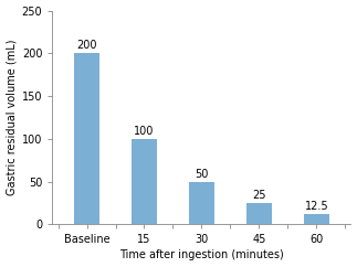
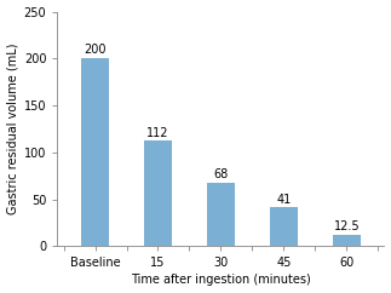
15: 100 -> 112
30: 50 -> 68
45: 25 -> 41
